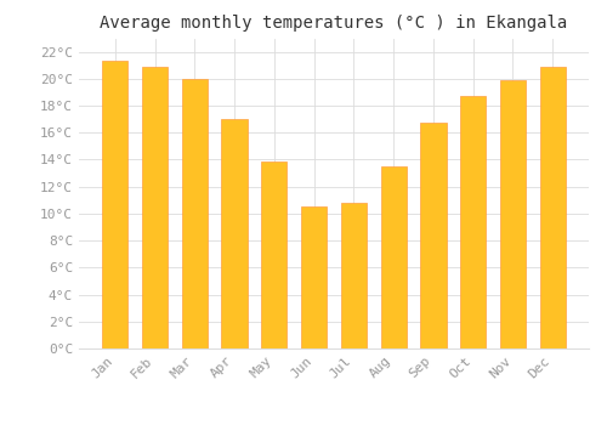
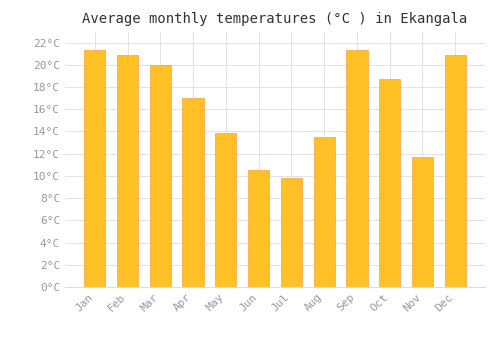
Jul: 10.8°C -> 9.8°C
Sep: 16.7°C -> 21.3°C
Nov: 19.9°C -> 11.7°C
